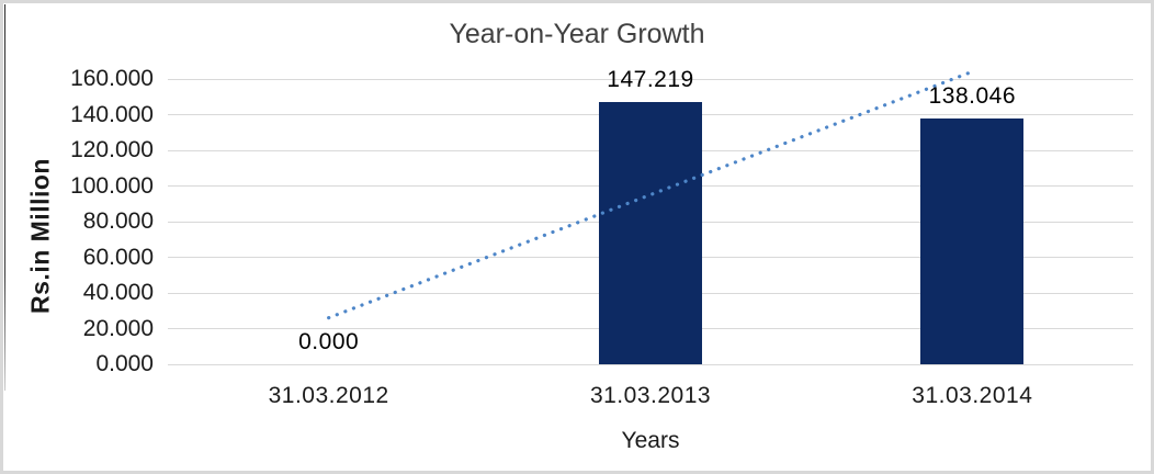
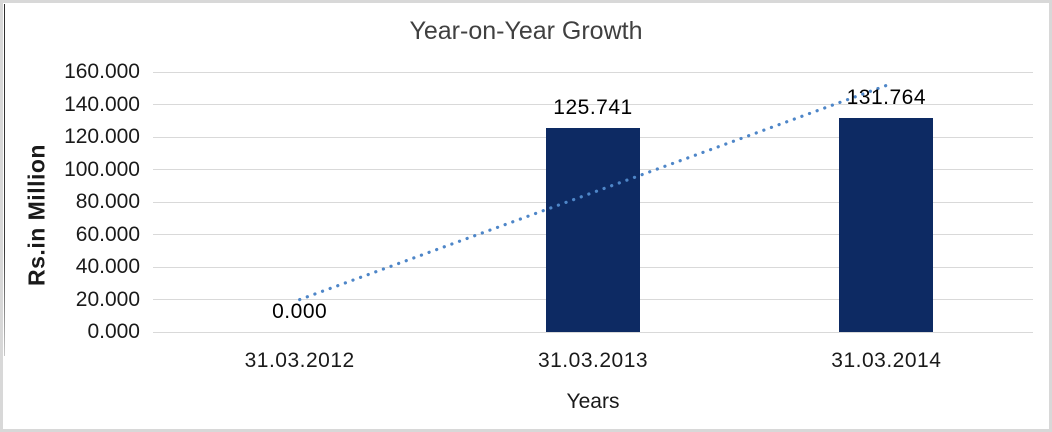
31.03.2013: 147.219 -> 125.741
31.03.2014: 138.046 -> 131.764
